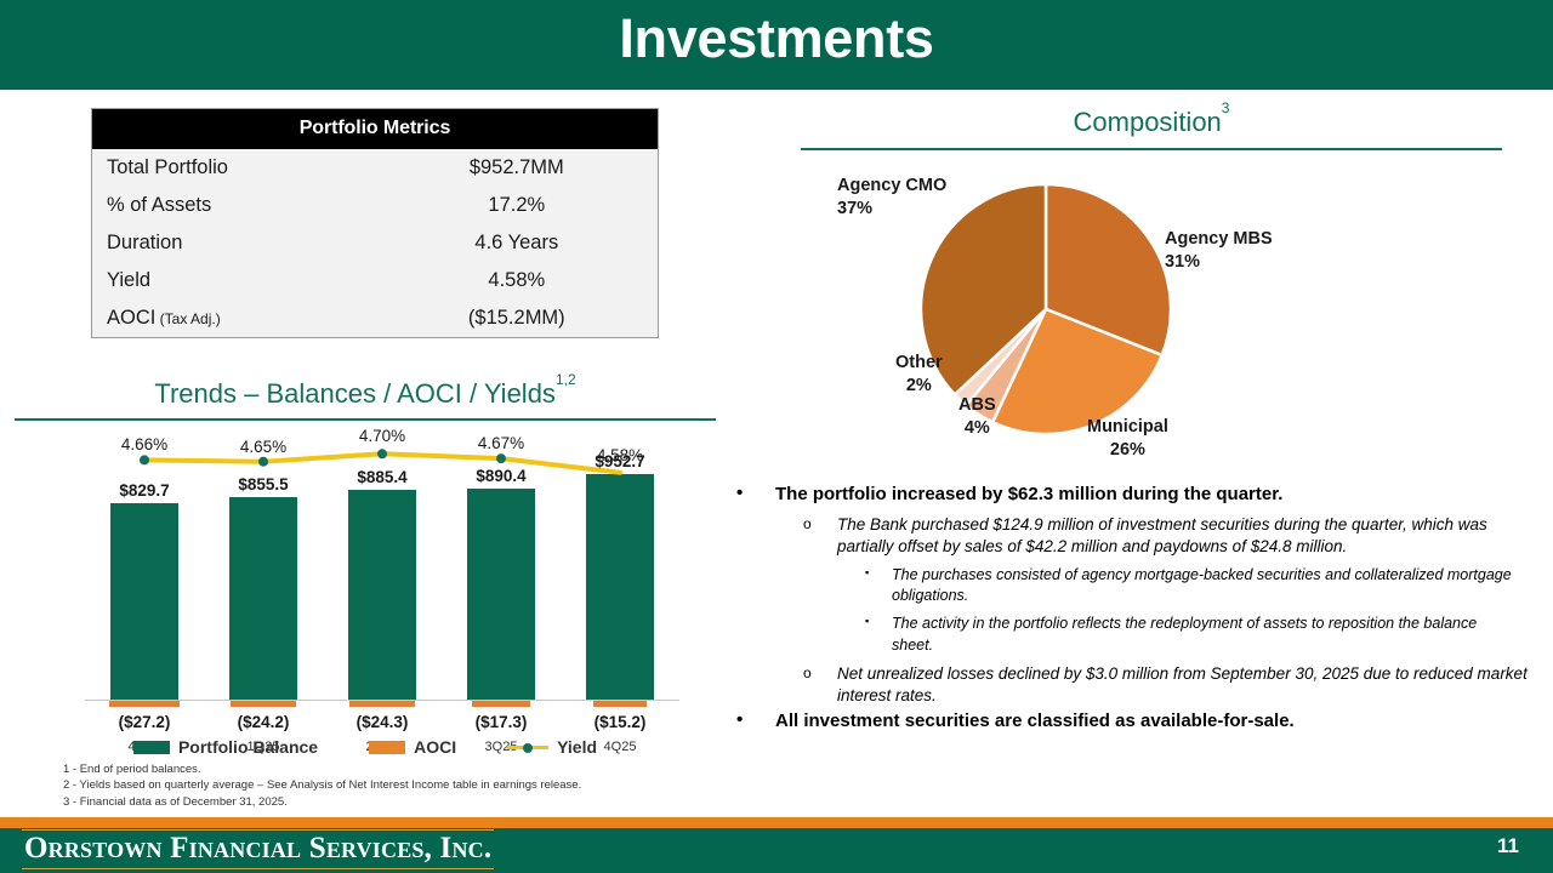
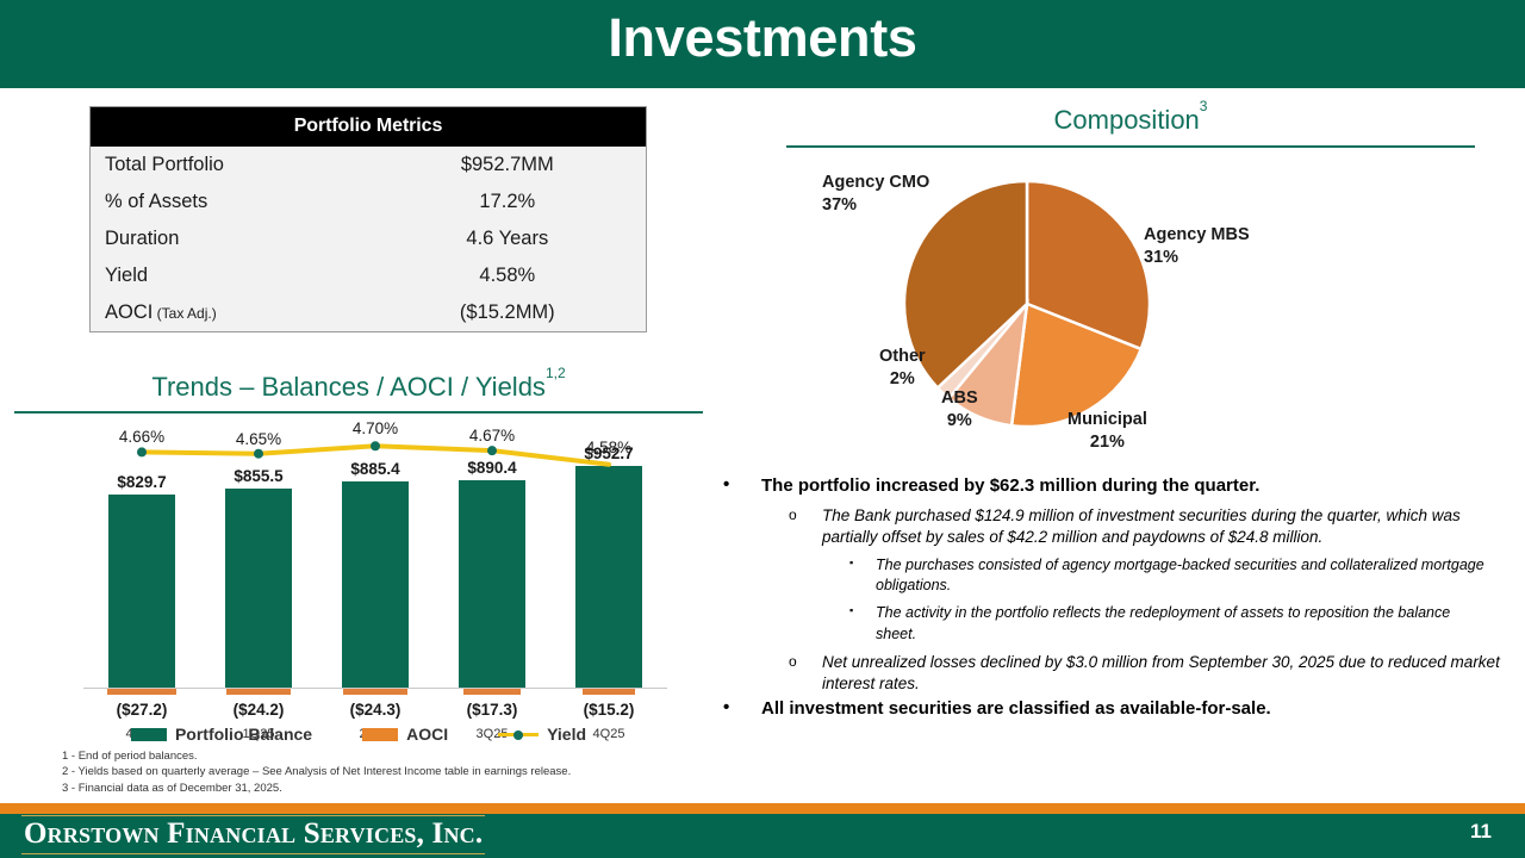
Composition/Municipal: 26% -> 21%
Composition/ABS: 4% -> 9%
